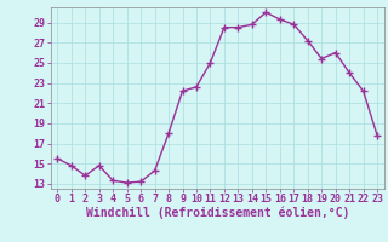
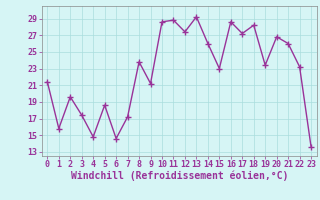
0: 15.5 -> 21.4
1: 14.8 -> 15.8
2: 13.8 -> 19.6
3: 14.8 -> 17.4
4: 13.3 -> 14.8
5: 13.1 -> 18.6
6: 13.2 -> 14.6
7: 14.3 -> 17.2
8: 18.0 -> 23.8
9: 22.2 -> 21.2
10: 22.6 -> 28.6
11: 25.0 -> 28.8
12: 28.5 -> 27.4
13: 28.5 -> 29.2
14: 28.8 -> 26.0
15: 30.0 -> 23.0
16: 29.3 -> 28.6
17: 28.8 -> 27.2
18: 27.2 -> 28.2
19: 25.4 -> 23.4
20: 26.0 -> 26.8
21: 24.0 -> 26.0
22: 22.2 -> 23.2
23: 17.8 -> 13.6
